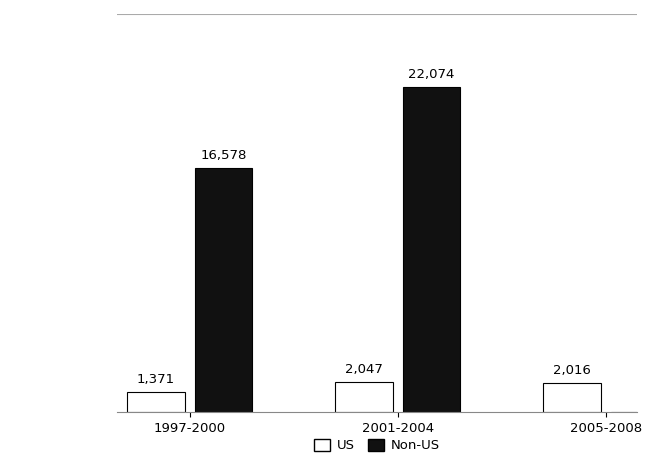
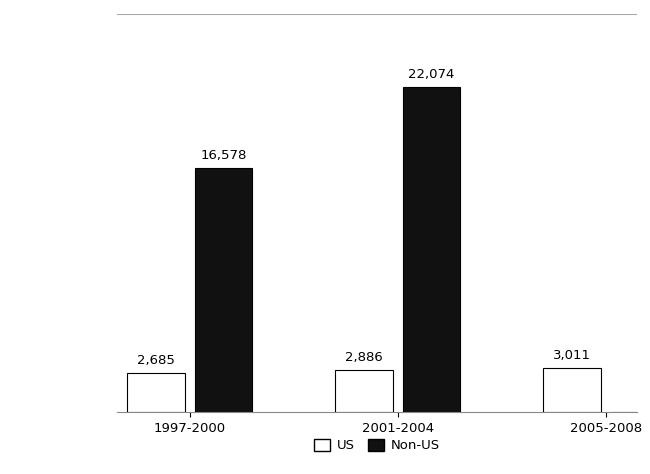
US/1997-2000: 1,371 -> 2,685
US/2001-2004: 2,047 -> 2,886
US/2005-2008: 2,016 -> 3,011
